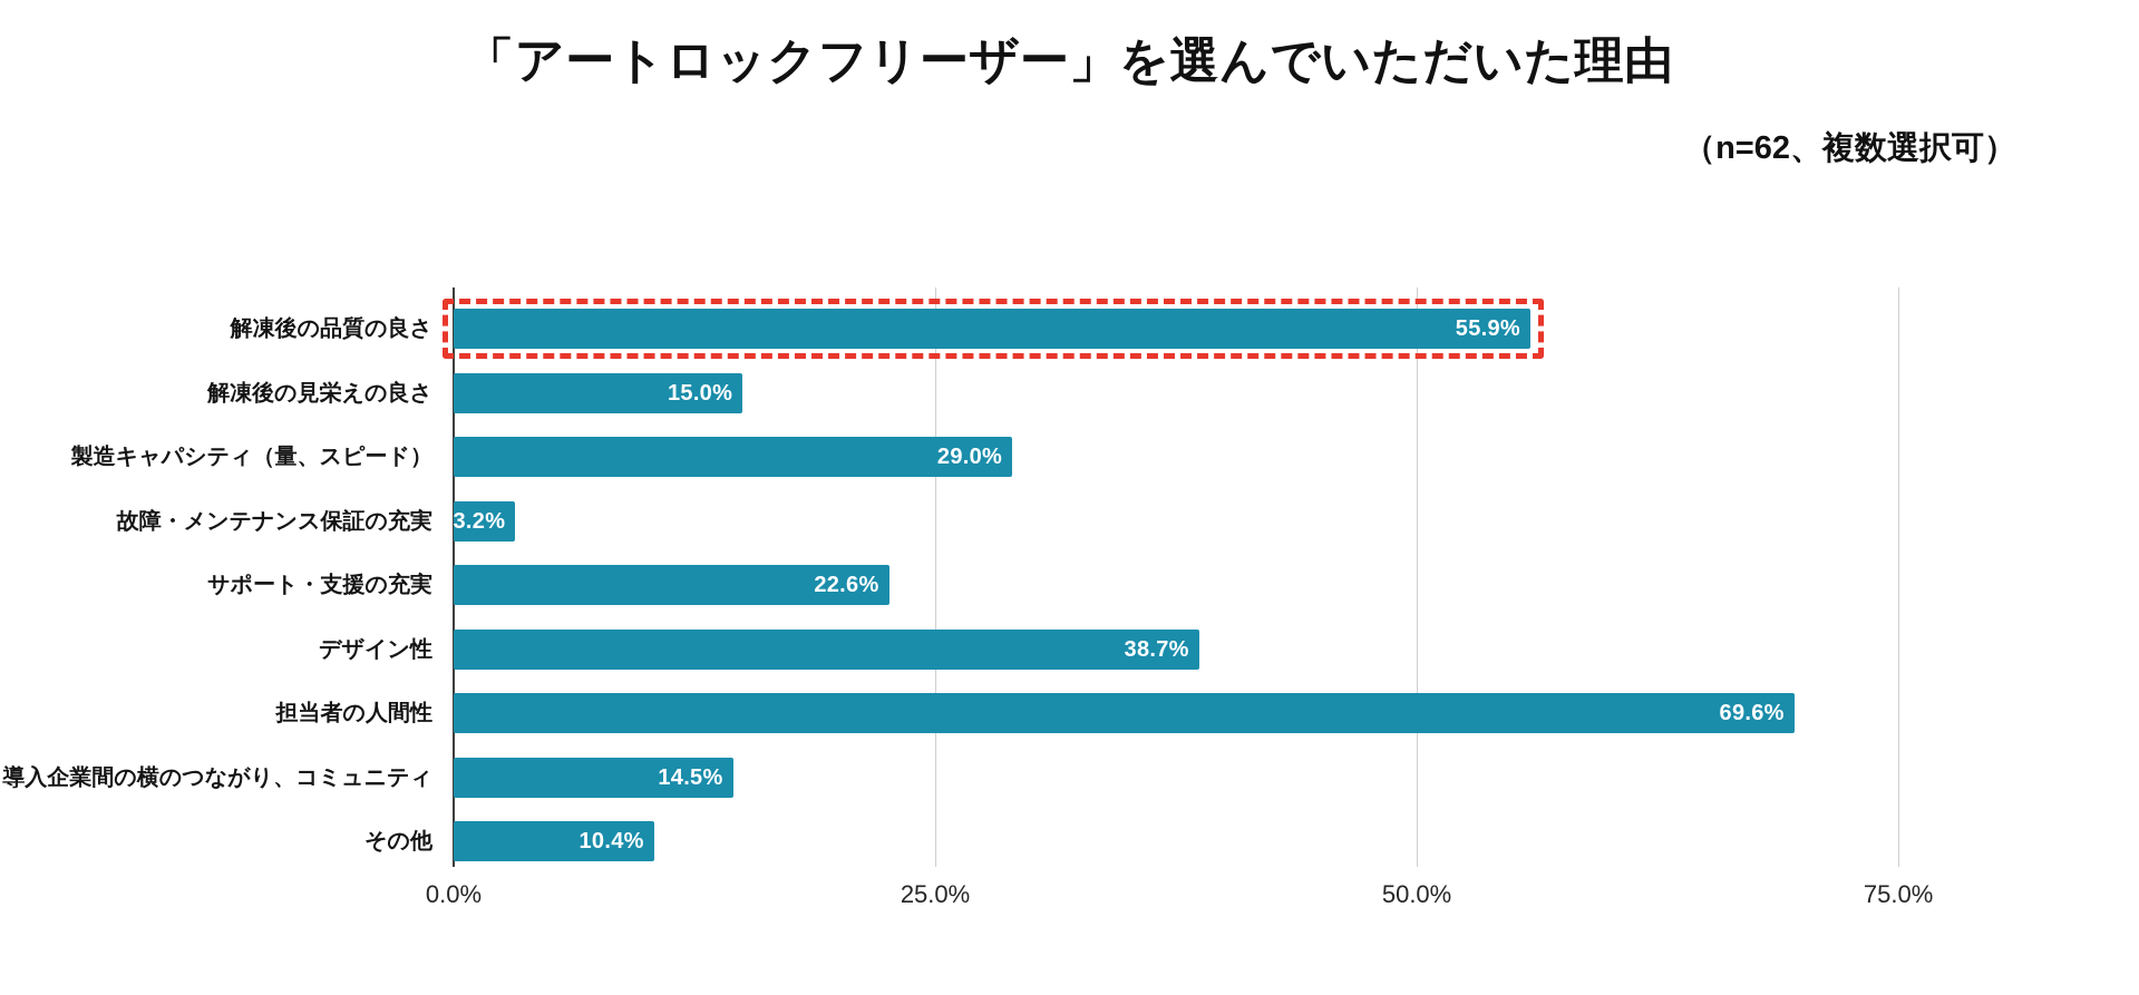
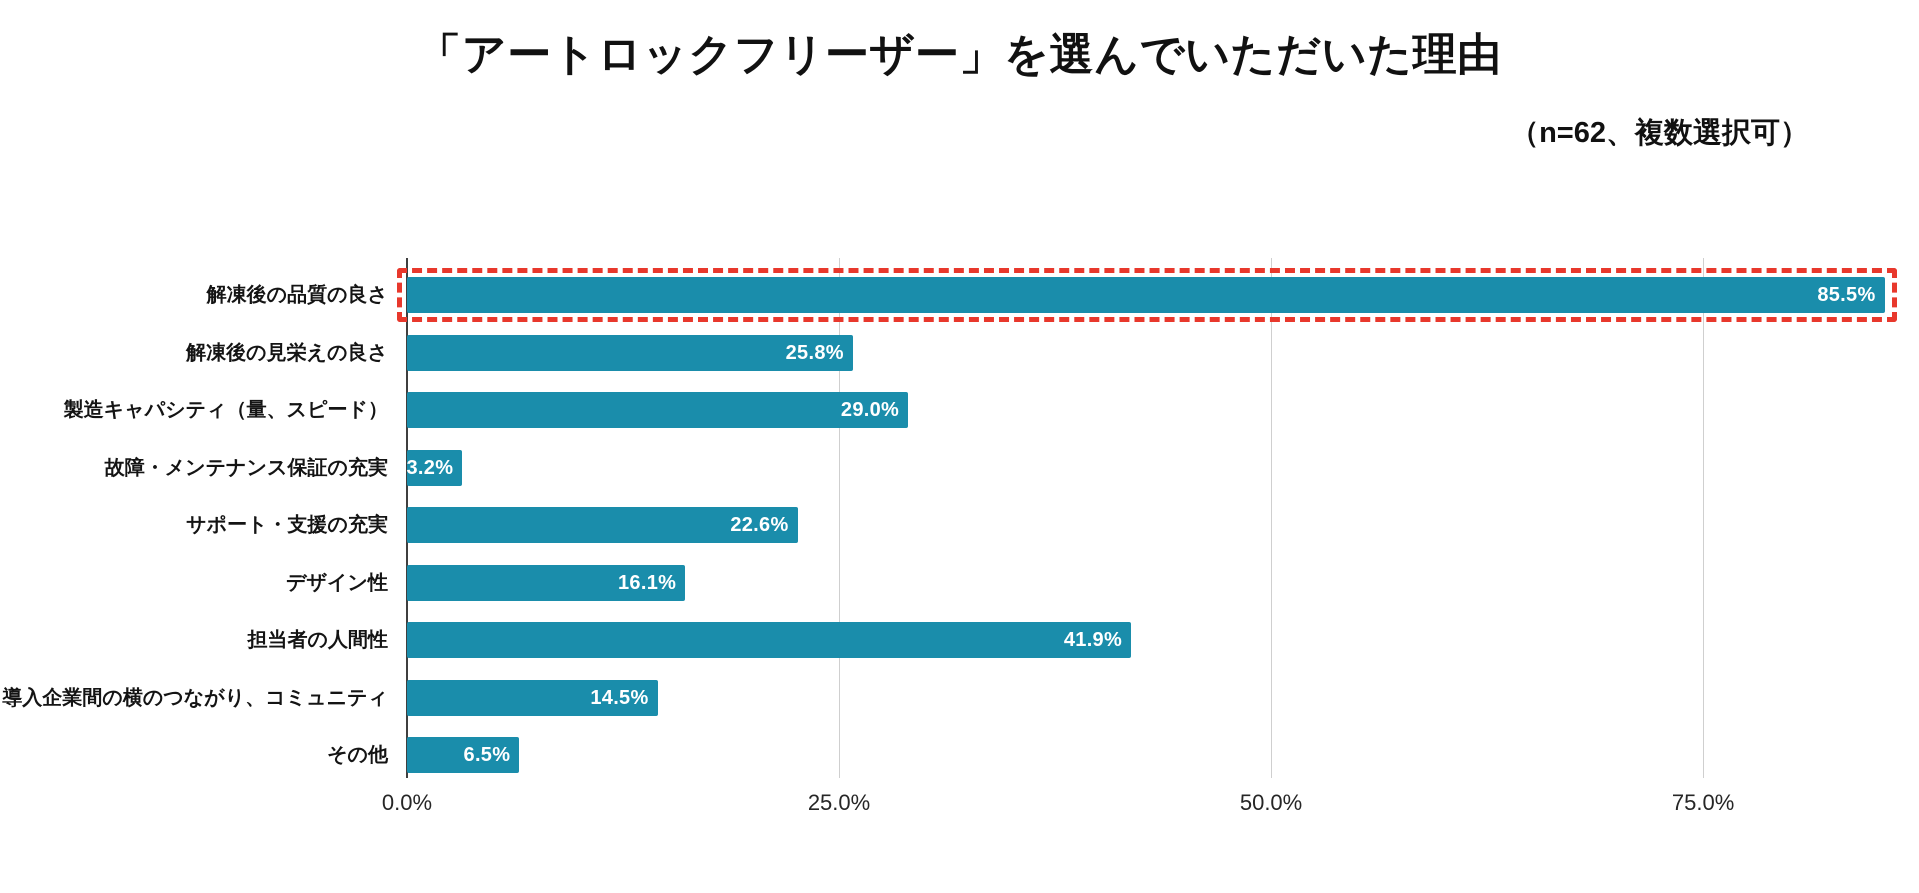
解凍後の品質の良さ: 55.9% -> 85.5%
解凍後の見栄えの良さ: 15.0% -> 25.8%
デザイン性: 38.7% -> 16.1%
担当者の人間性: 69.6% -> 41.9%
その他: 10.4% -> 6.5%
